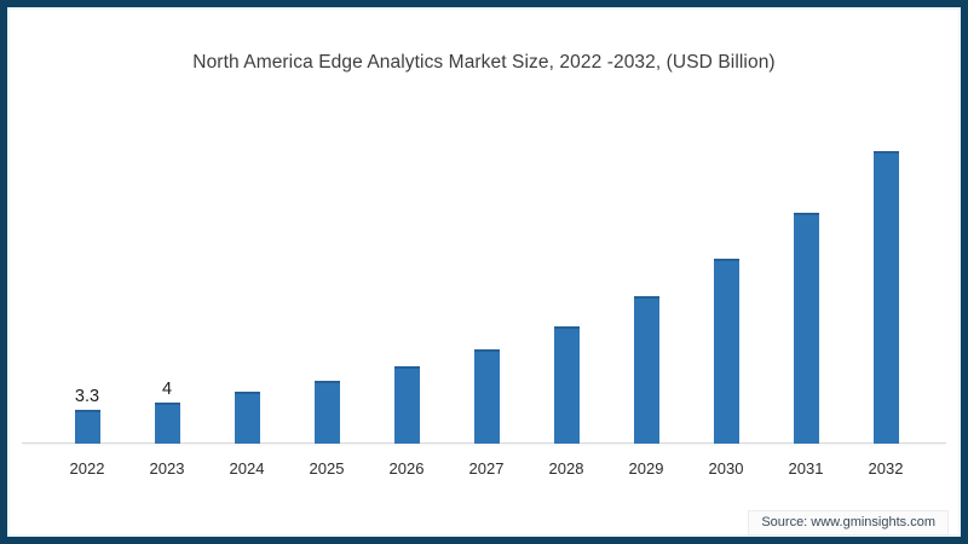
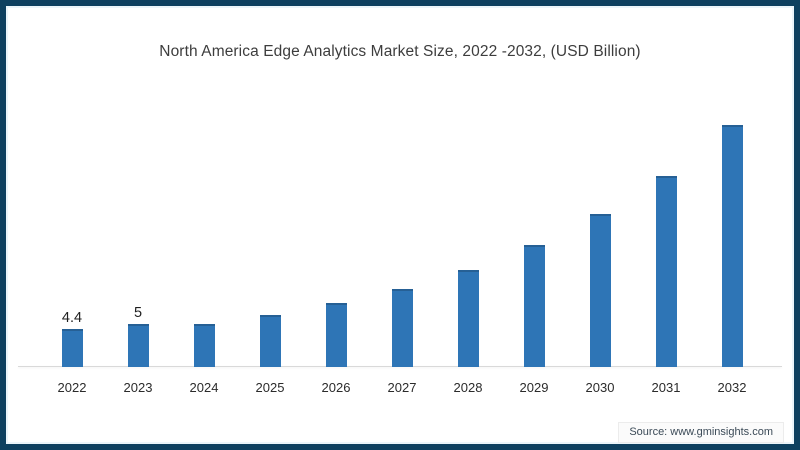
2022: 3.3 -> 4.4
2023: 4 -> 5
